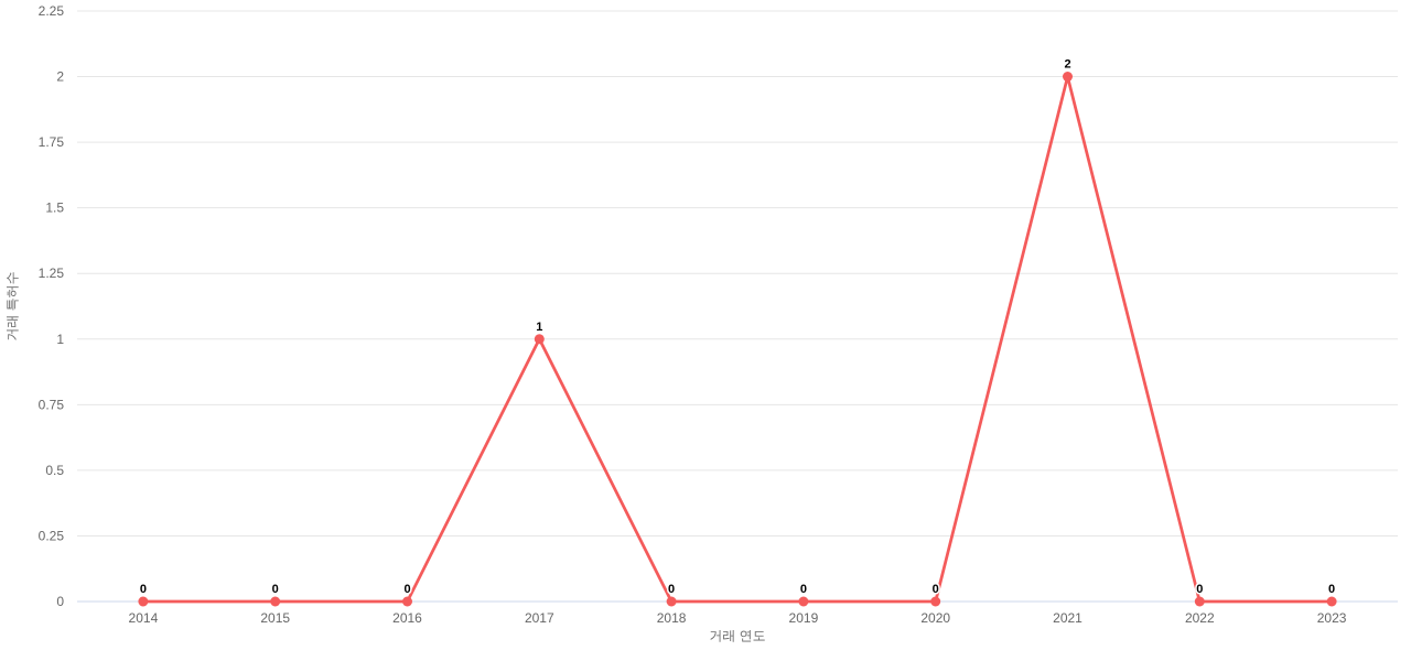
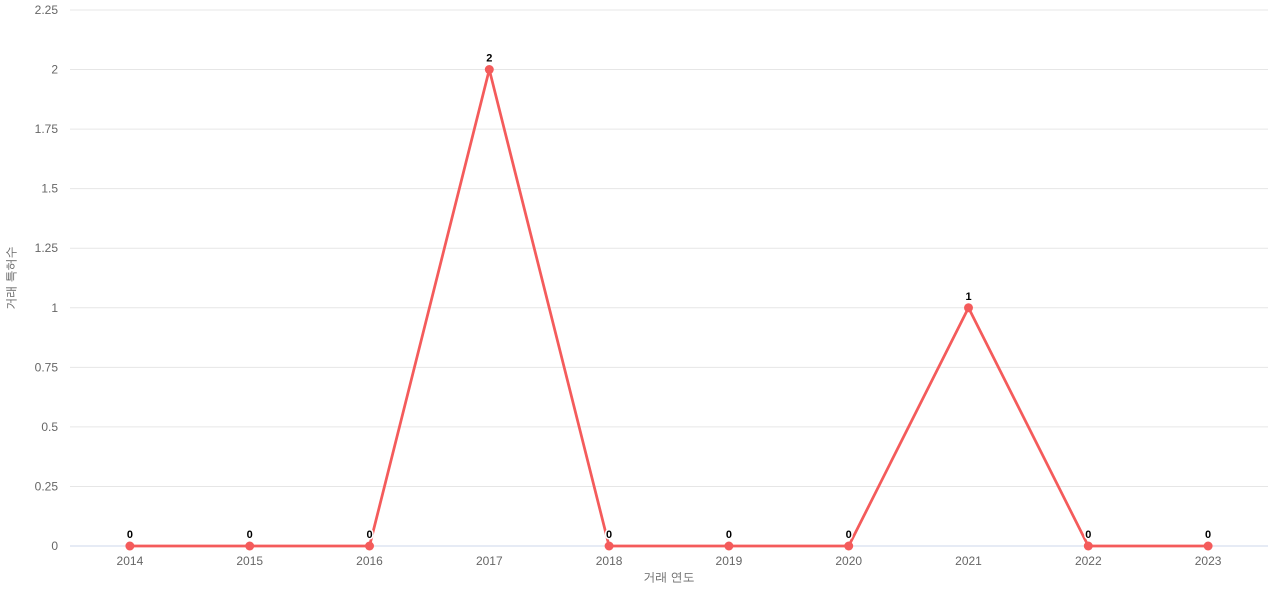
2017: 1 -> 2
2021: 2 -> 1
